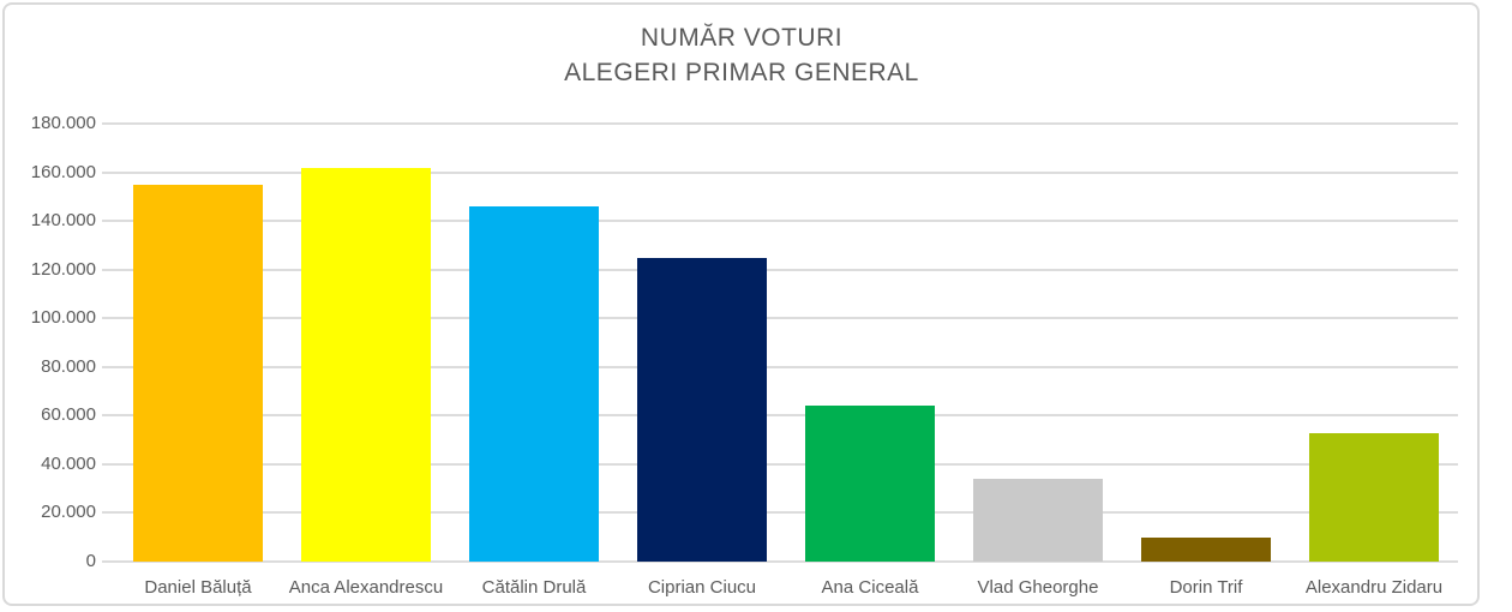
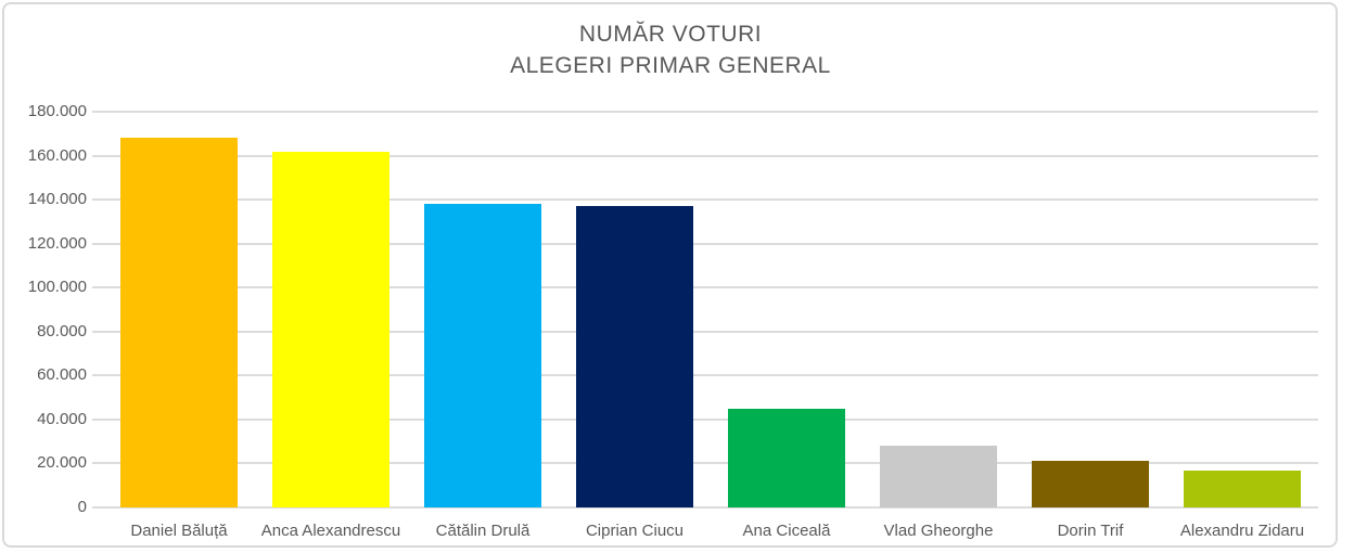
Daniel Băluță: 155000 -> 168000
Cătălin Drulă: 146000 -> 138000
Ciprian Ciucu: 125000 -> 137000
Ana Ciceală: 64000 -> 45000
Vlad Gheorghe: 34000 -> 28000
Dorin Trif: 10000 -> 21000
Alexandru Zidaru: 53000 -> 17000
